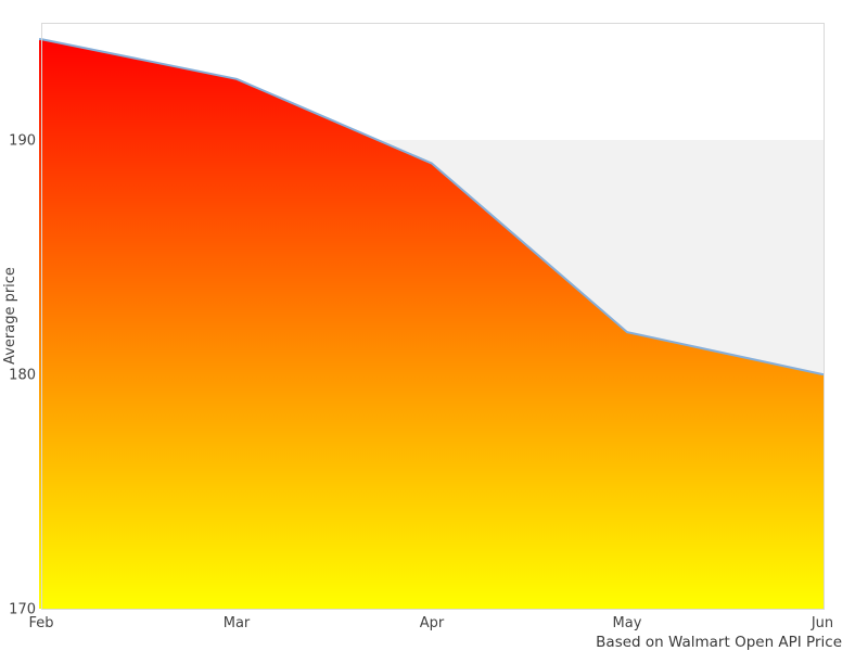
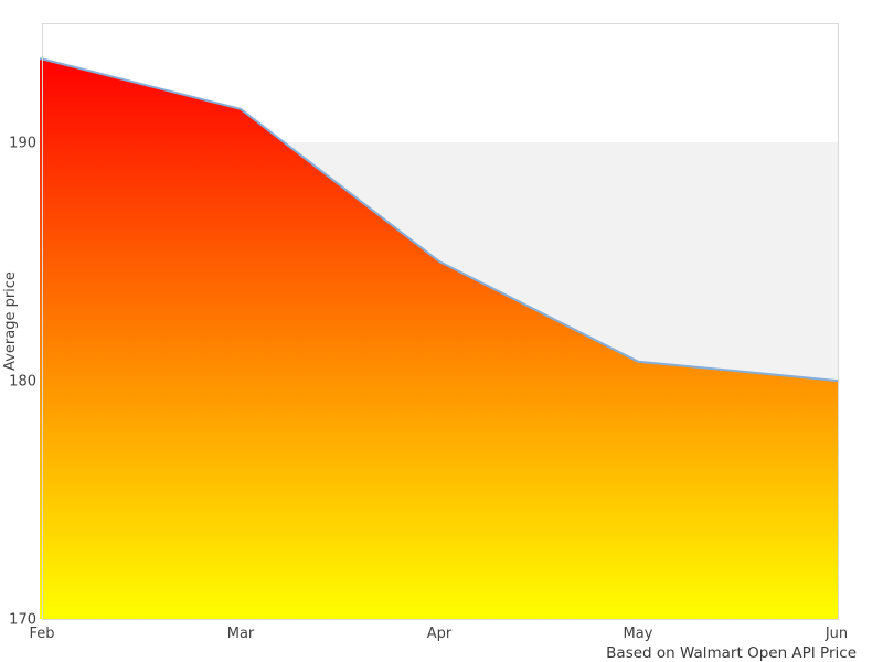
Feb: 194.3 -> 193.5
Mar: 192.6 -> 191.4
Apr: 189.0 -> 185.0
May: 181.8 -> 180.8
